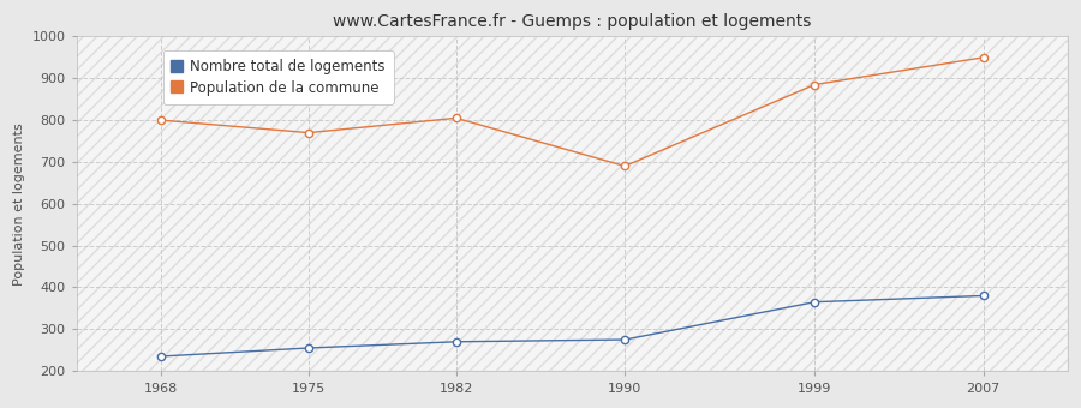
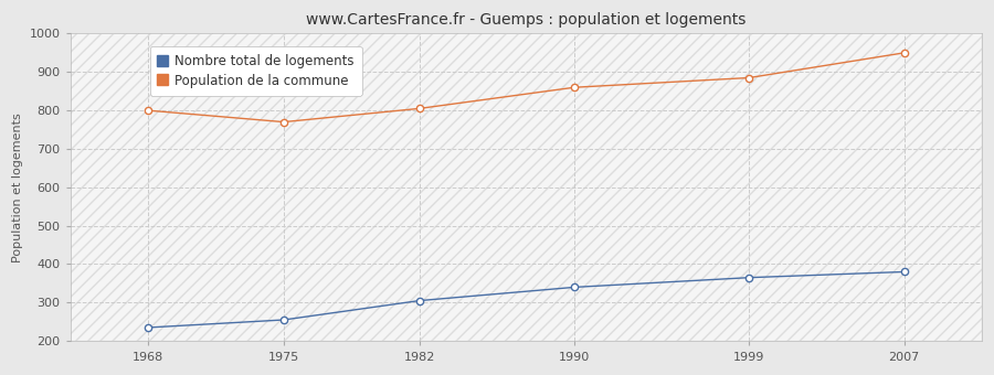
Nombre total de logements/1982: 270 -> 305
Nombre total de logements/1990: 275 -> 340
Population de la commune/1990: 690 -> 860
